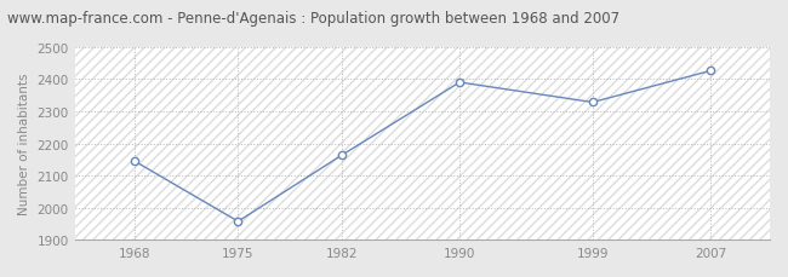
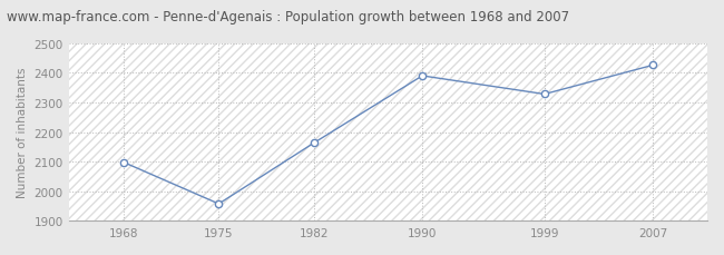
1968: 2145 -> 2098
